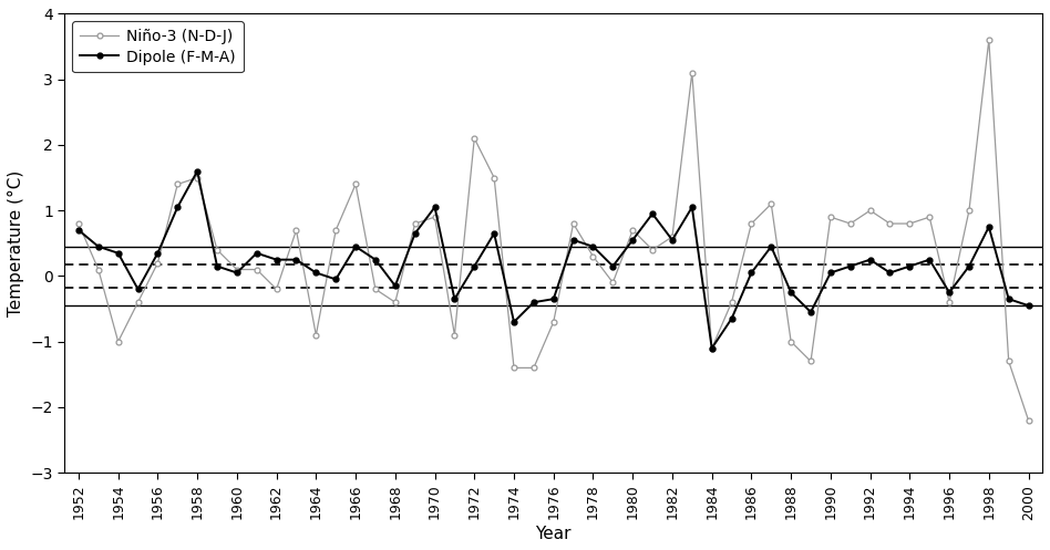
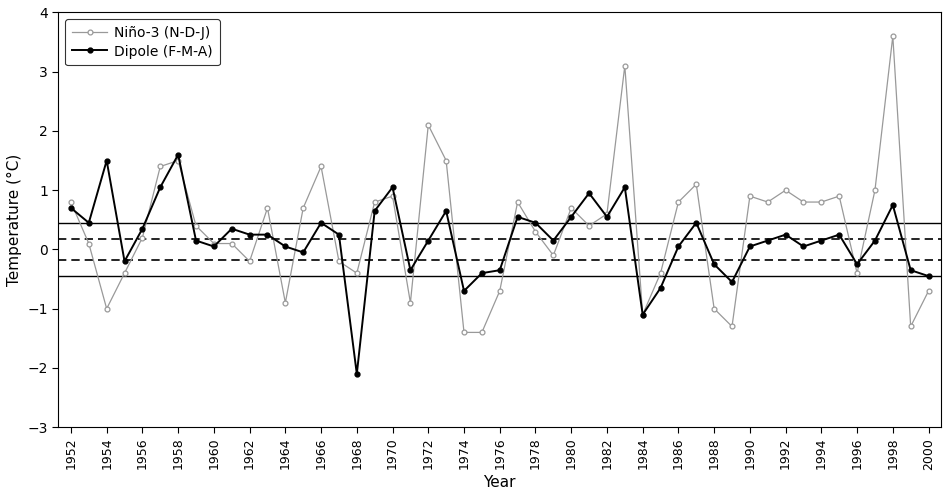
Dipole (F-M-A)/1954: 0.35 -> 1.50
Dipole (F-M-A)/1968: -0.15 -> -2.10
Niño-3 (N-D-J)/2000: -2.2 -> -0.7
